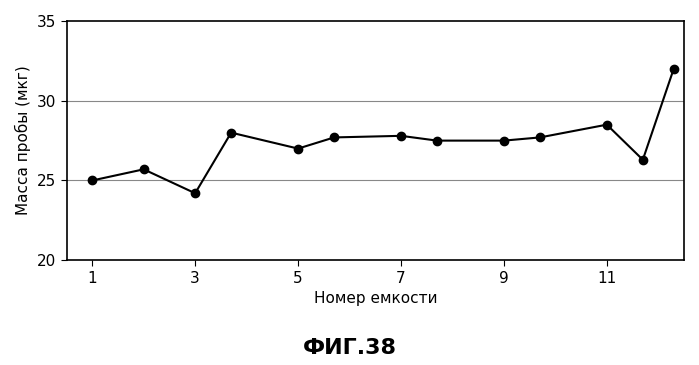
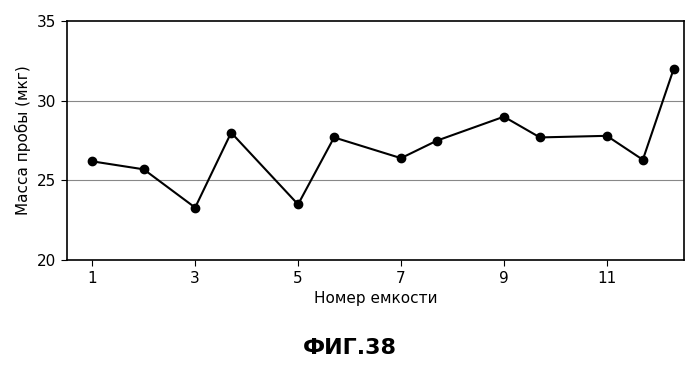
1: 25.0 -> 26.2
3: 24.2 -> 23.3
5: 27.0 -> 23.5
7: 27.8 -> 26.4
9: 27.5 -> 29.0
11: 28.5 -> 27.8
